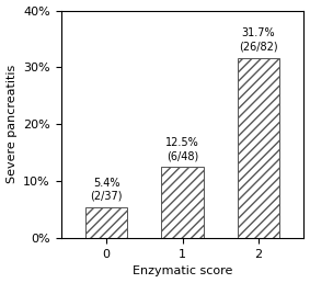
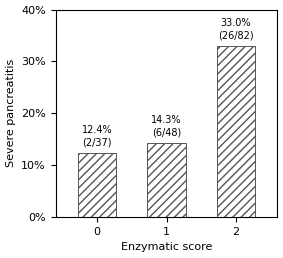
0: 5.4% -> 12.4%
1: 12.5% -> 14.3%
2: 31.7% -> 33.0%
